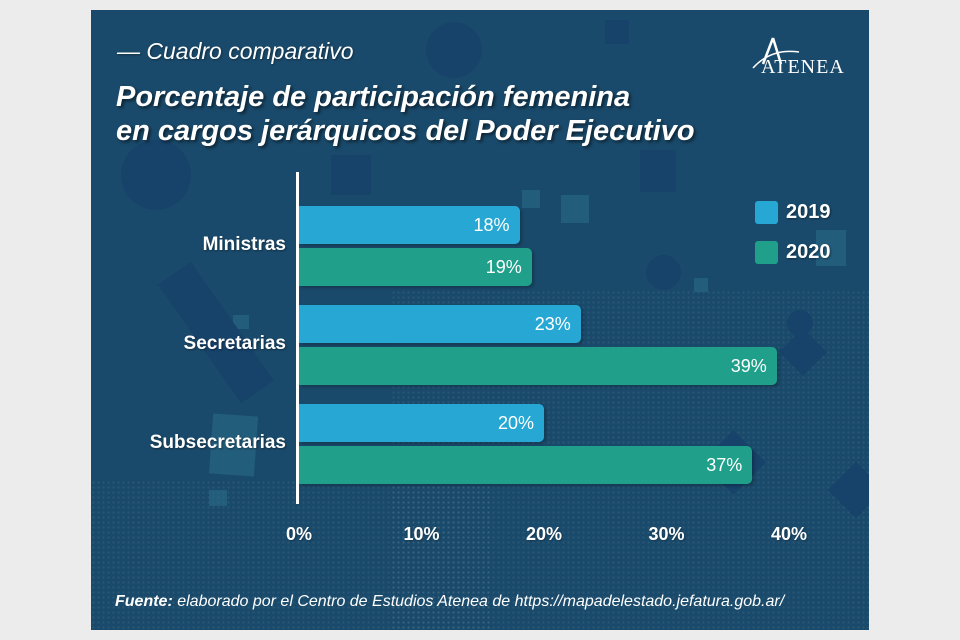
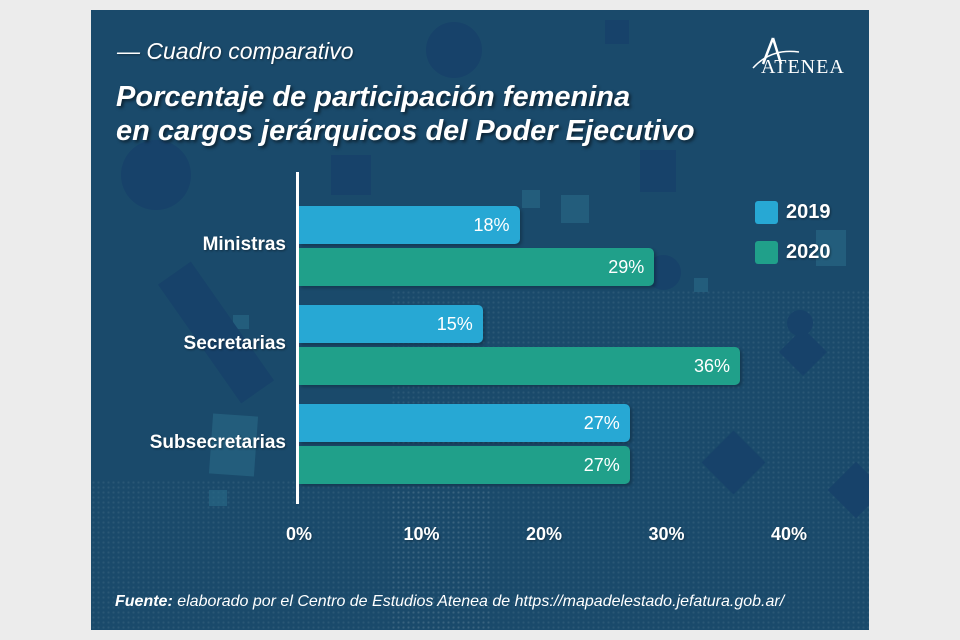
2020/Ministras: 19% -> 29%
2019/Secretarias: 23% -> 15%
2020/Secretarias: 39% -> 36%
2019/Subsecretarias: 20% -> 27%
2020/Subsecretarias: 37% -> 27%
